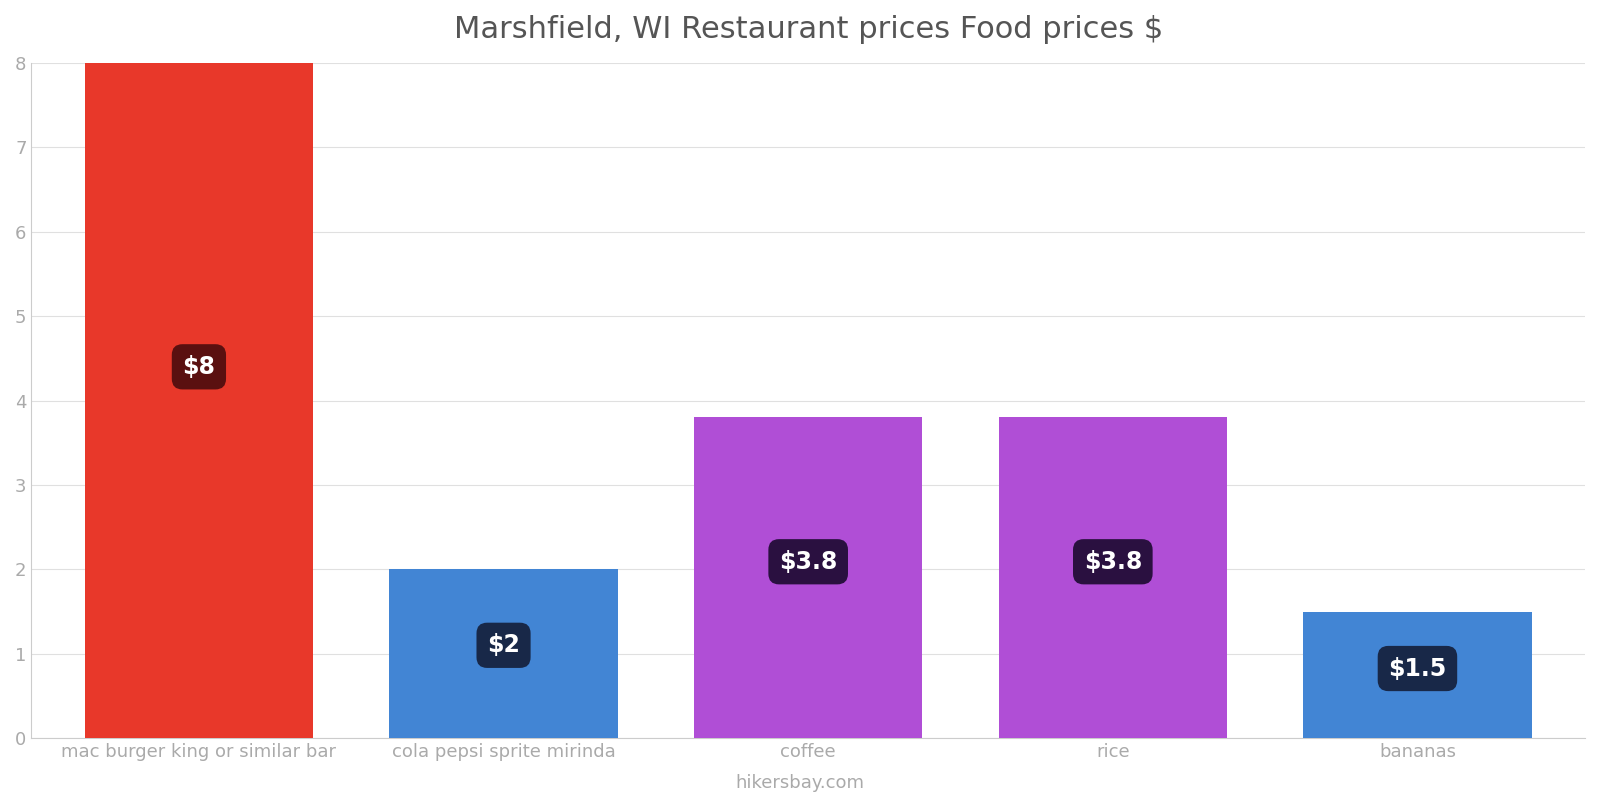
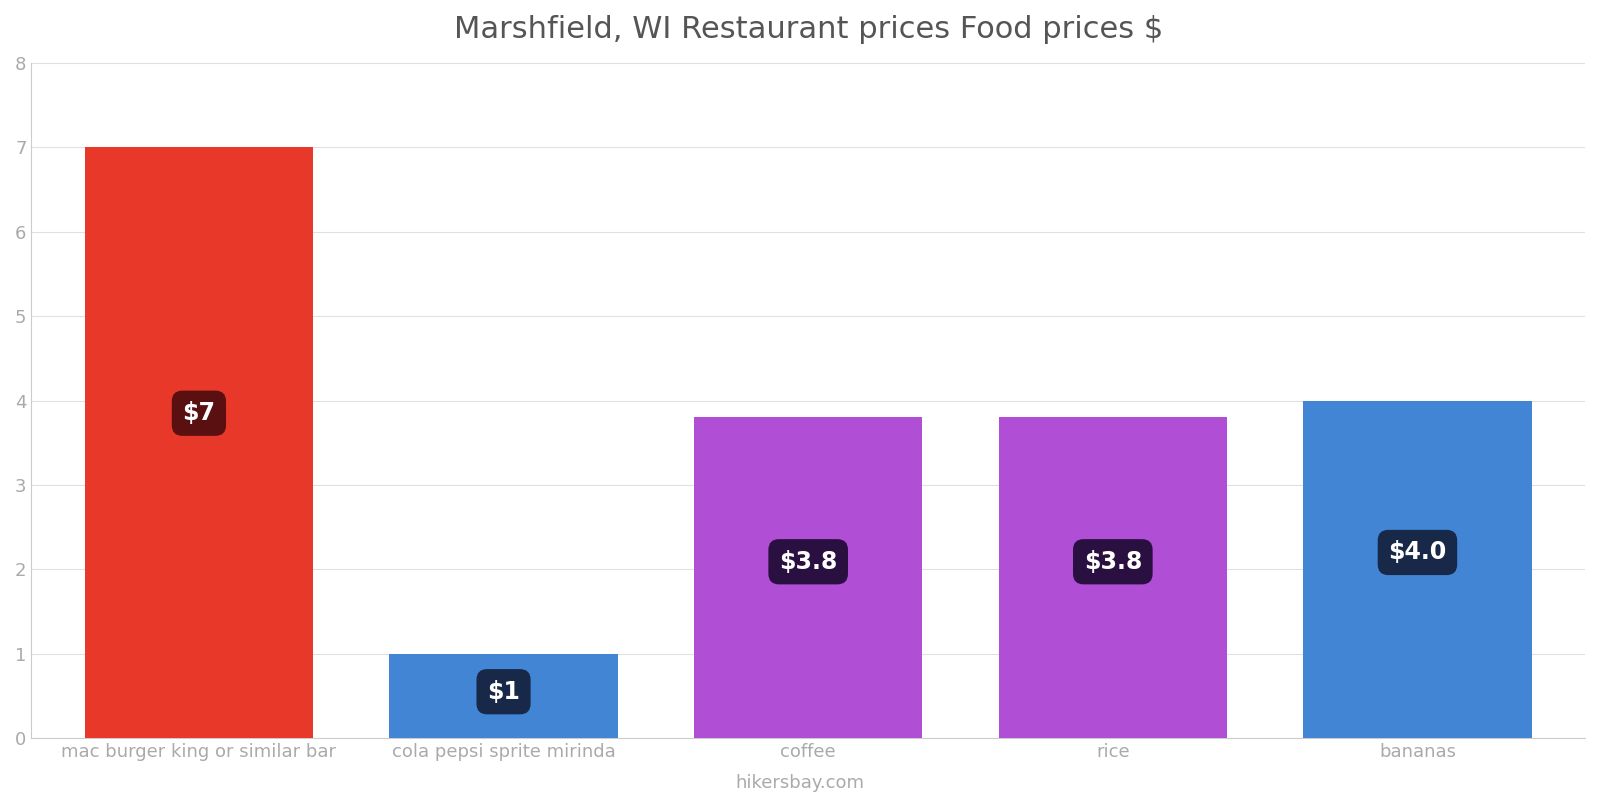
mac burger king or similar bar: $8 -> $7
cola pepsi sprite mirinda: $2 -> $1
bananas: $1.5 -> $4.0
